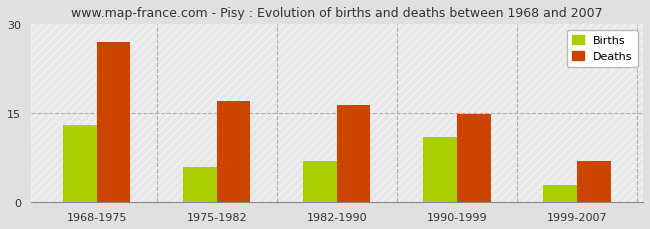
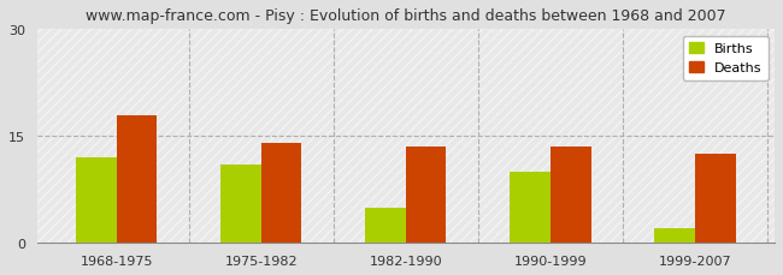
Births/1968-1975: 13 -> 12
Deaths/1968-1975: 27.0 -> 18.0
Births/1975-1982: 6 -> 11
Deaths/1975-1982: 17.0 -> 14.0
Births/1982-1990: 7 -> 5
Deaths/1982-1990: 16.4 -> 13.5
Births/1990-1999: 11 -> 10
Deaths/1990-1999: 14.8 -> 13.5
Births/1999-2007: 3 -> 2
Deaths/1999-2007: 7.0 -> 12.5
